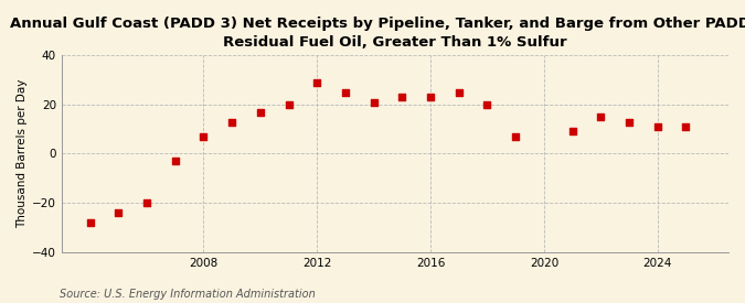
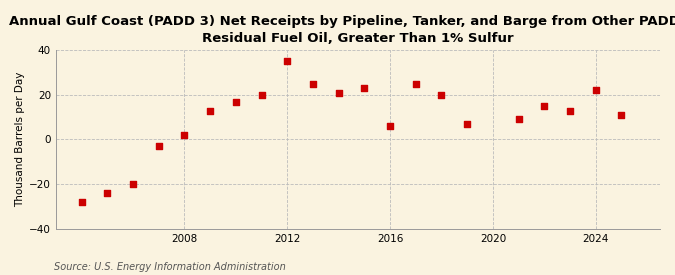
2008: 7 -> 2
2012: 29 -> 35
2016: 23 -> 6
2024: 11 -> 22
